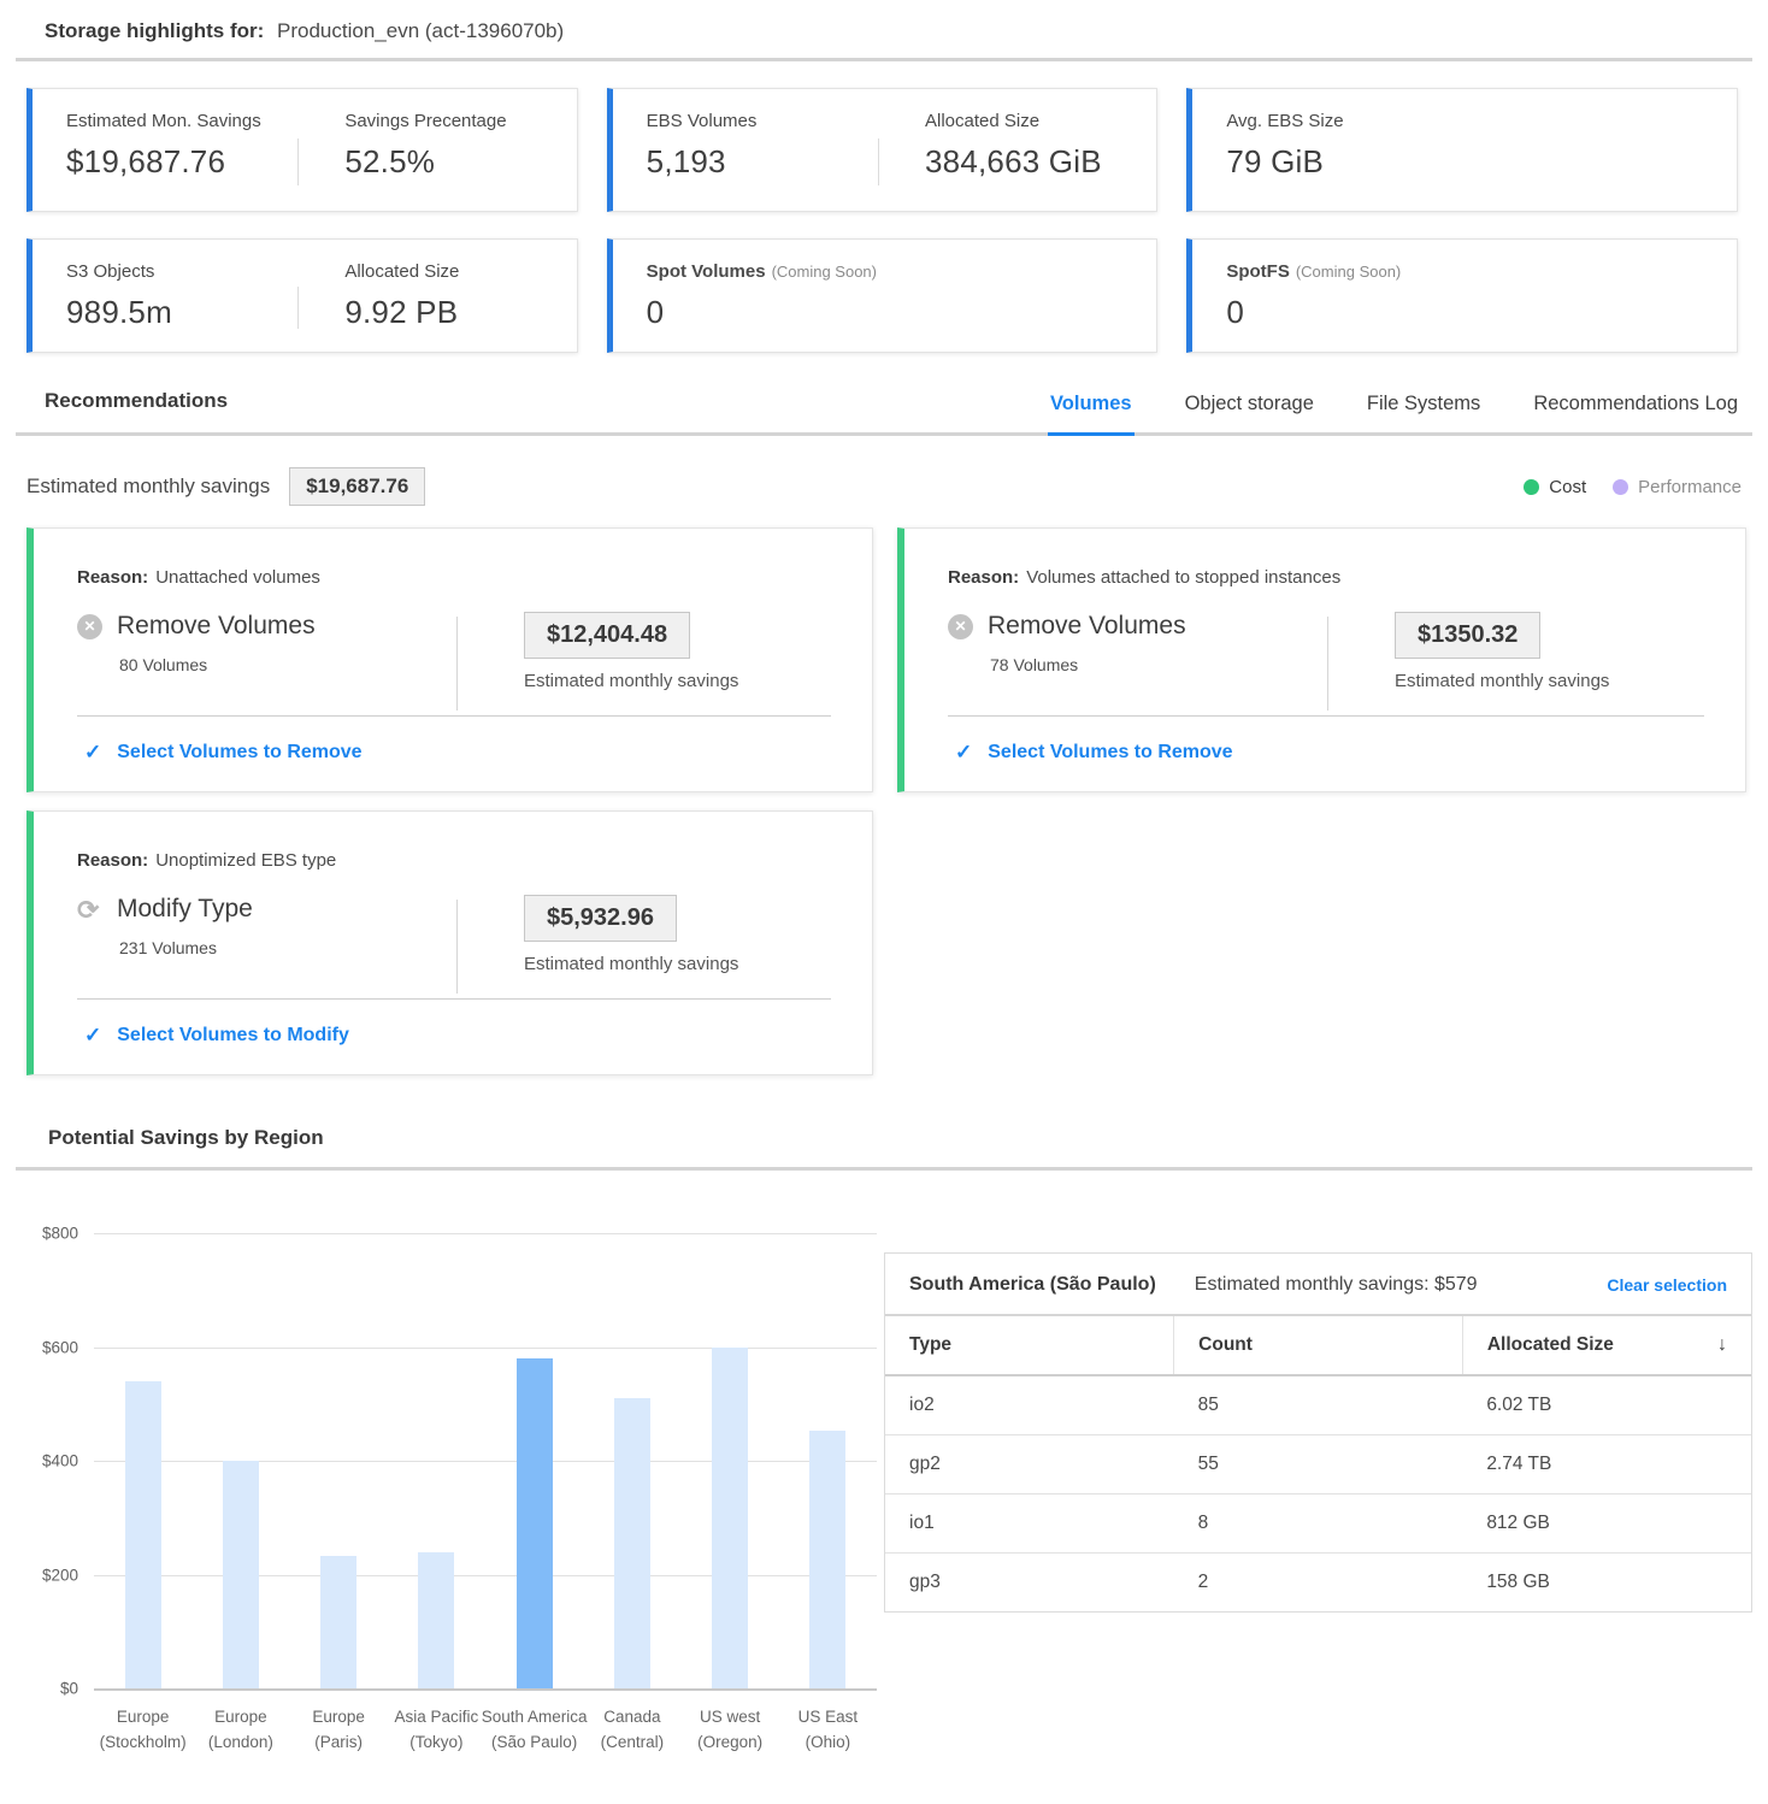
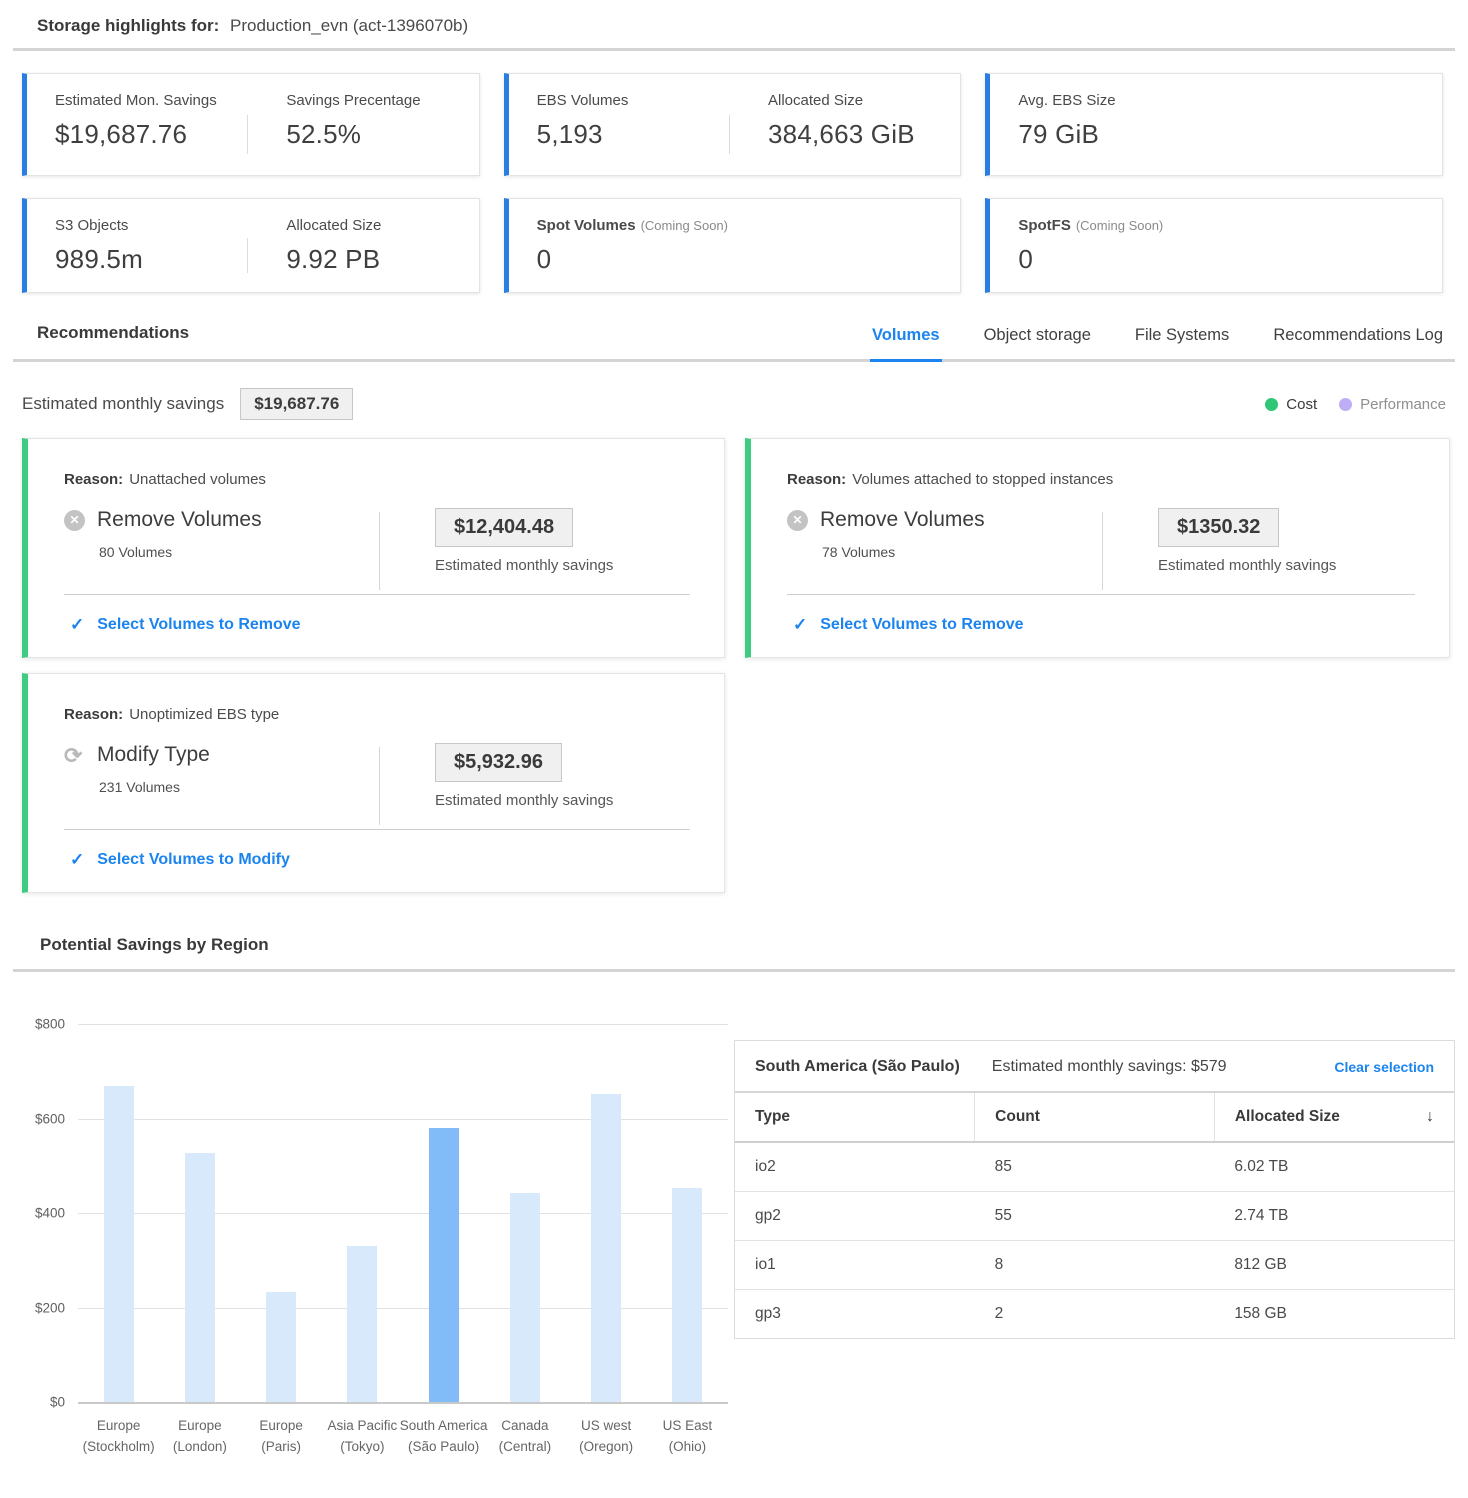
Europe (Stockholm): $540 -> $670
Europe (London): $400 -> $530
Asia Pacific (Tokyo): $240 -> $330
Canada (Central): $510 -> $440
US west (Oregon): $600 -> $650
